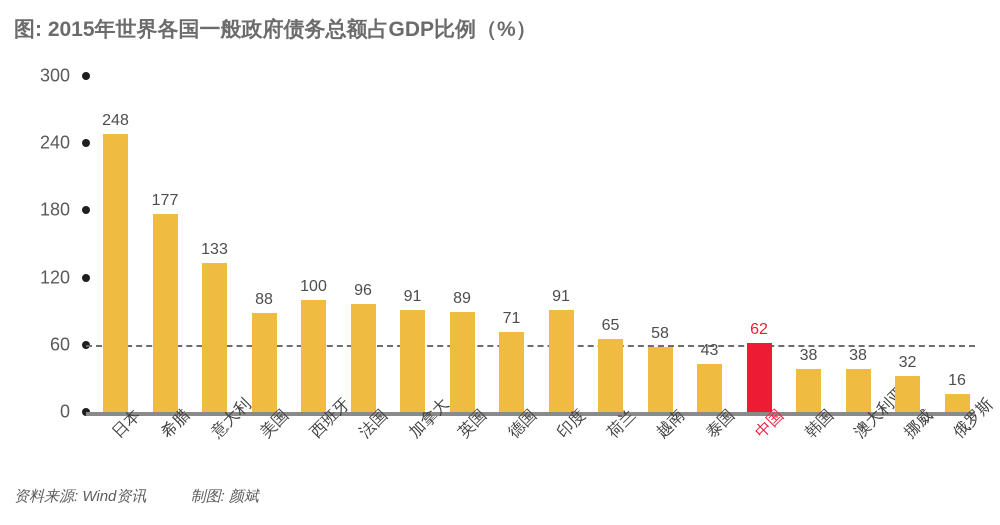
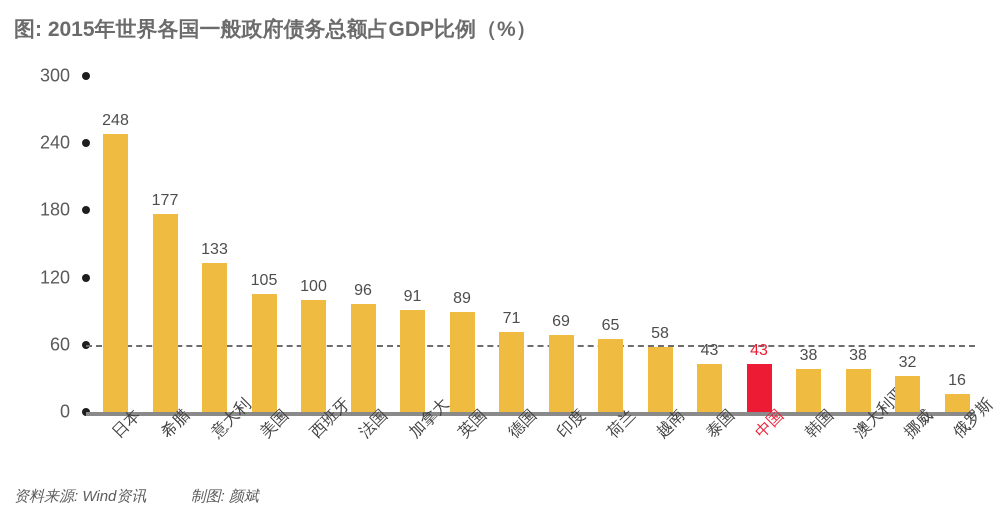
美国: 88 -> 105
印度: 91 -> 69
中国: 62 -> 43
